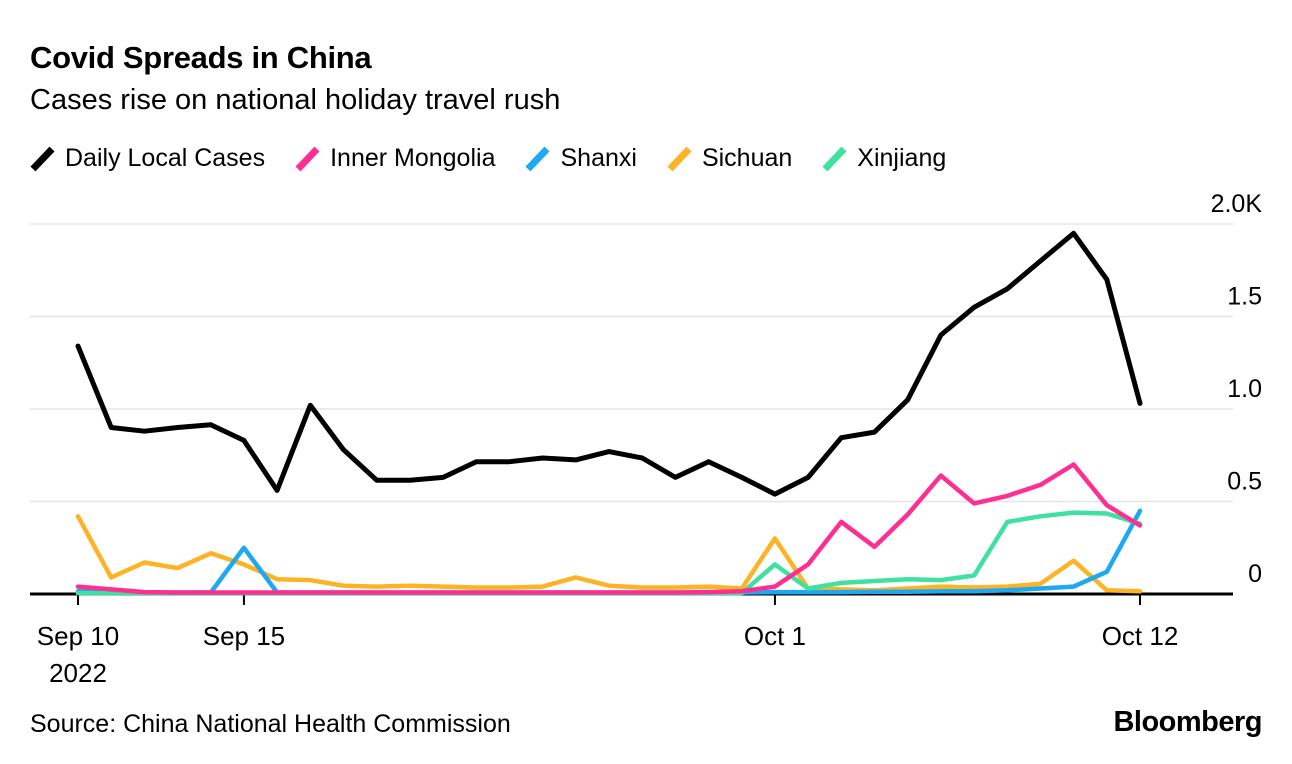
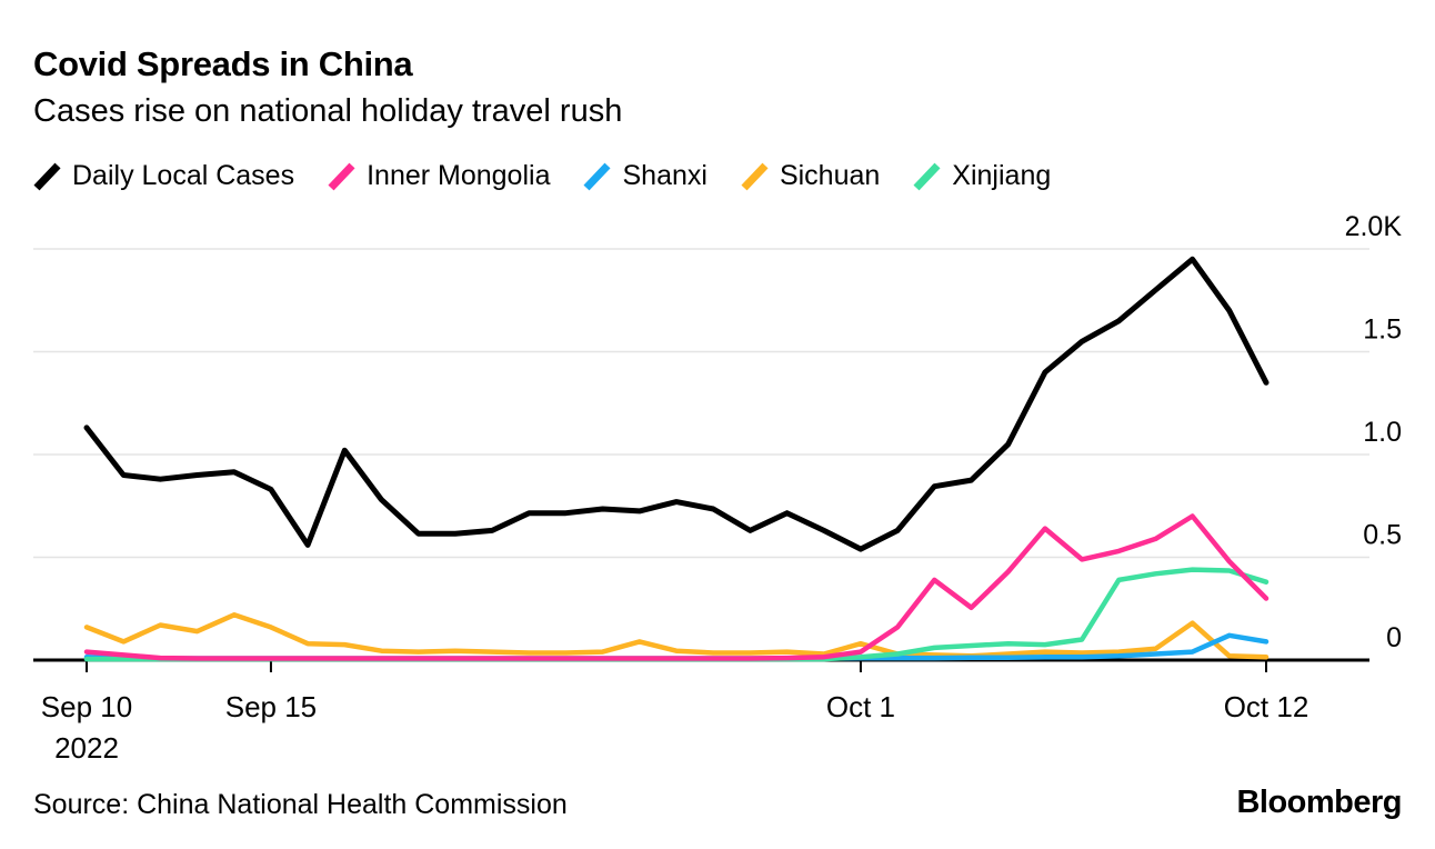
Daily Local Cases/Sep 10: 1.34K -> 1.13K
Sichuan/Sep 10: 0.42K -> 0.16K
Shanxi/Sep 15: 0.25K -> 0.01K
Sichuan/Oct 1: 0.30K -> 0.08K
Xinjiang/Oct 1: 0.16K -> 0.02K
Daily Local Cases/Oct 12: 1.03K -> 1.35K
Inner Mongolia/Oct 12: 0.37K -> 0.30K
Shanxi/Oct 12: 0.45K -> 0.09K
